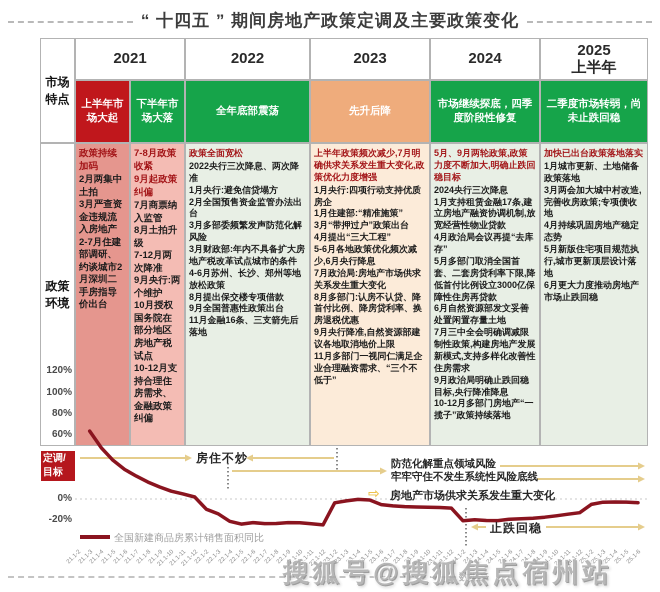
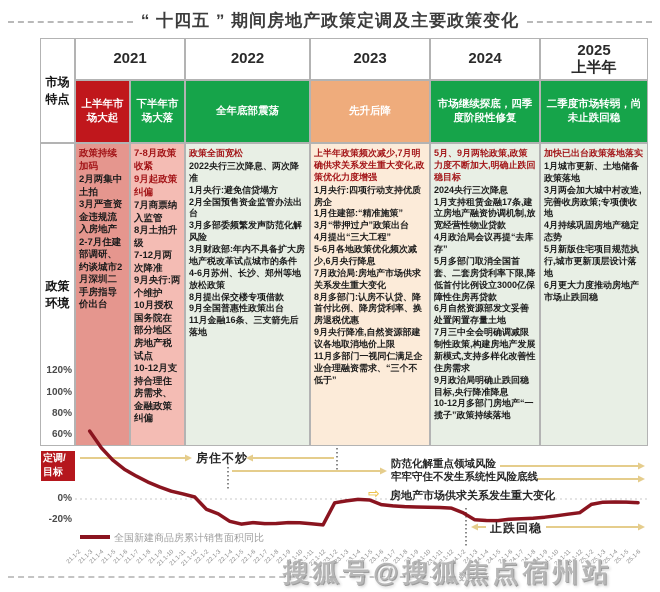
24.1-2: -20% -> -13%
